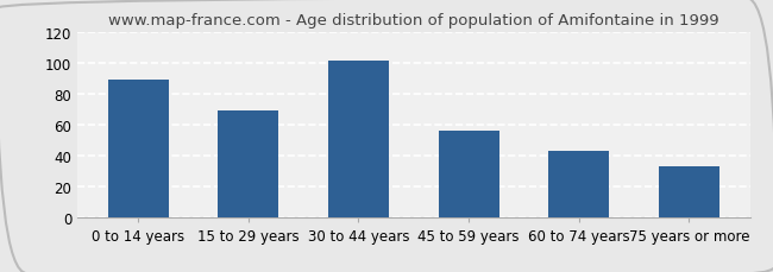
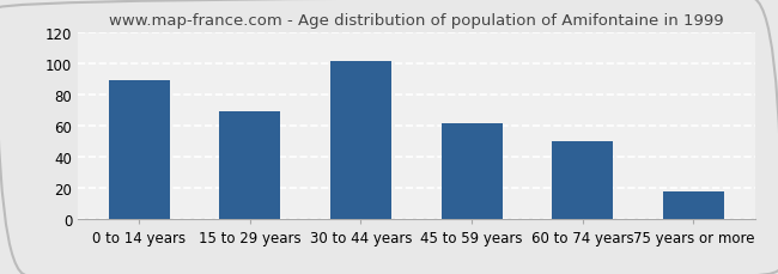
45 to 59 years: 56 -> 61
60 to 74 years: 43 -> 50
75 years or more: 33 -> 18
